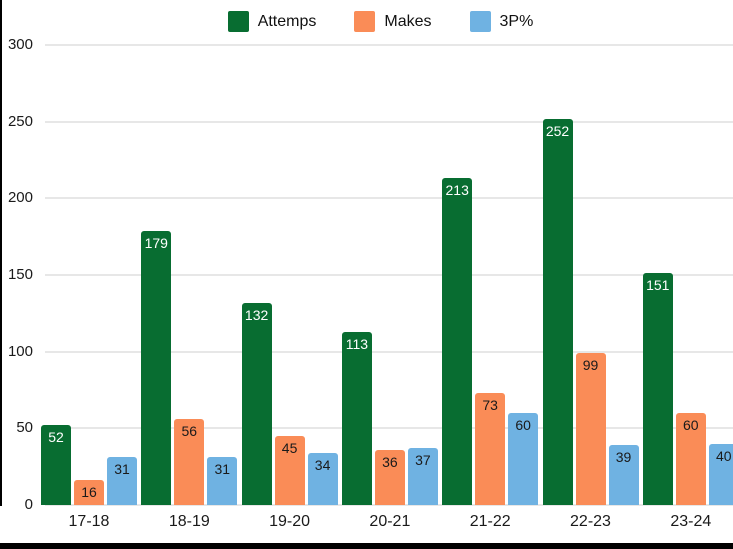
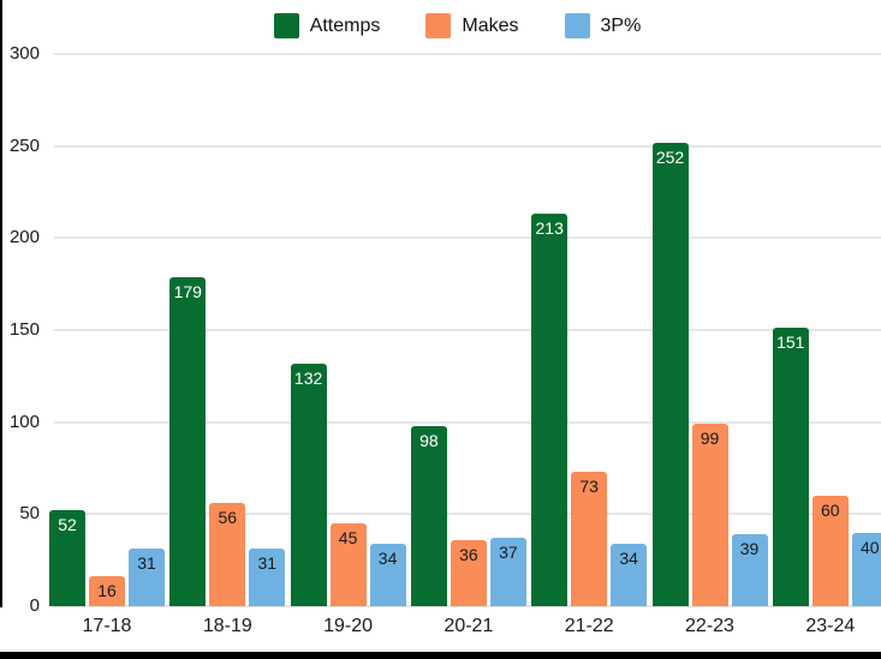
Attemps/20-21: 113 -> 98
3P%/21-22: 60 -> 34
